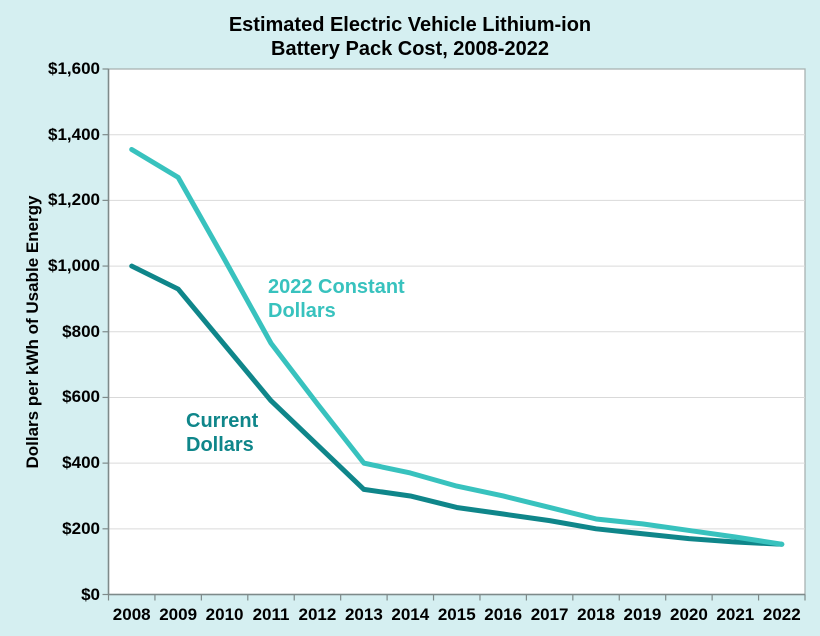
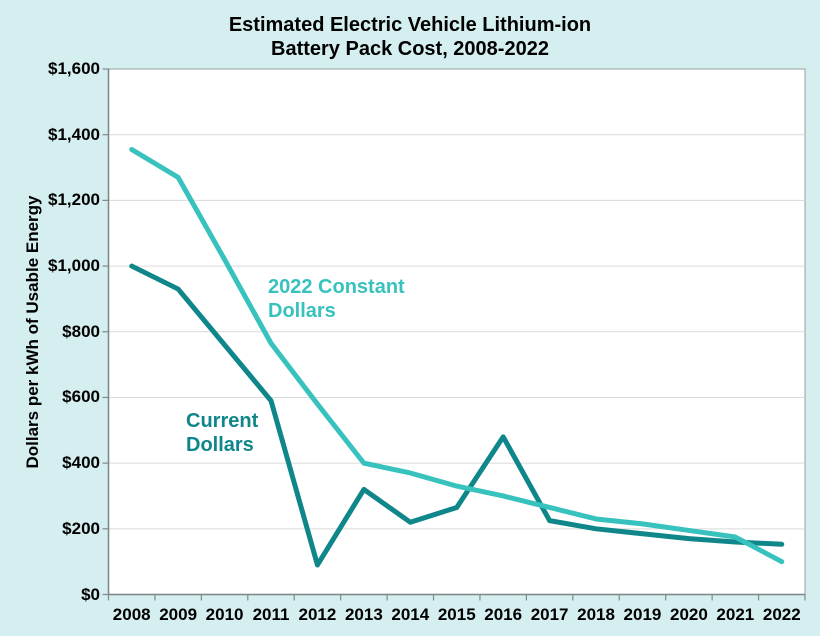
Current Dollars/2012: $460 -> $90
Current Dollars/2014: $300 -> $220
Current Dollars/2016: $240 -> $480
2022 Constant Dollars/2022: $150 -> $100
